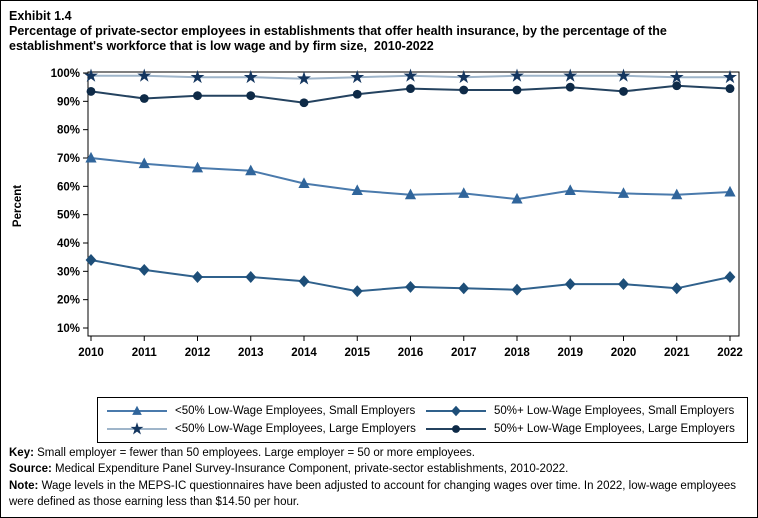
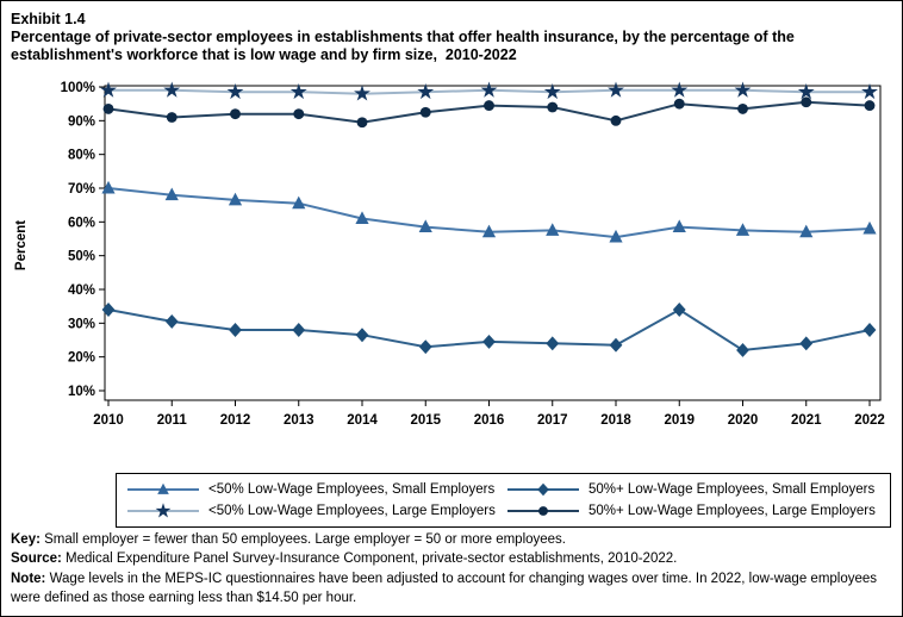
50%+ Low-Wage Employees, Large Employers/2018: 94% -> 90%
50%+ Low-Wage Employees, Small Employers/2019: 26% -> 34%
50%+ Low-Wage Employees, Small Employers/2020: 26% -> 22%
